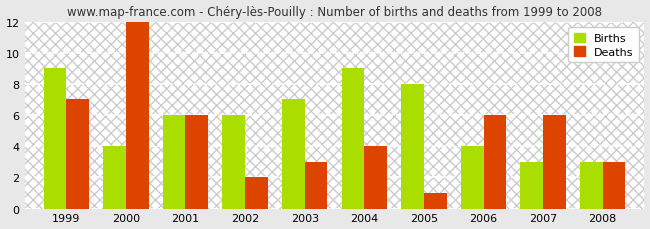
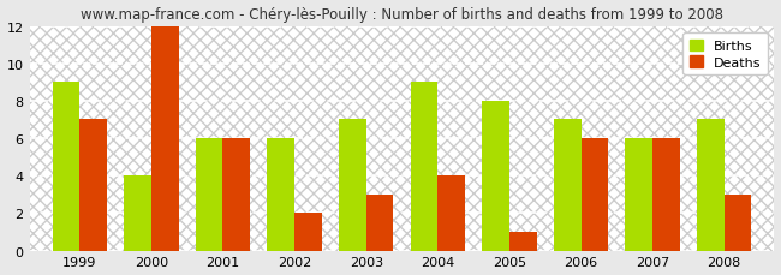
Births/2006: 4 -> 7
Births/2007: 3 -> 6
Births/2008: 3 -> 7
